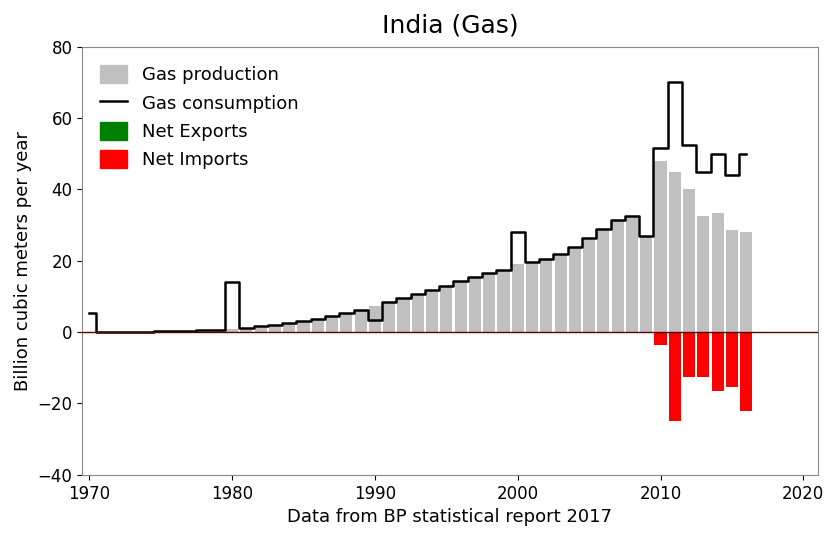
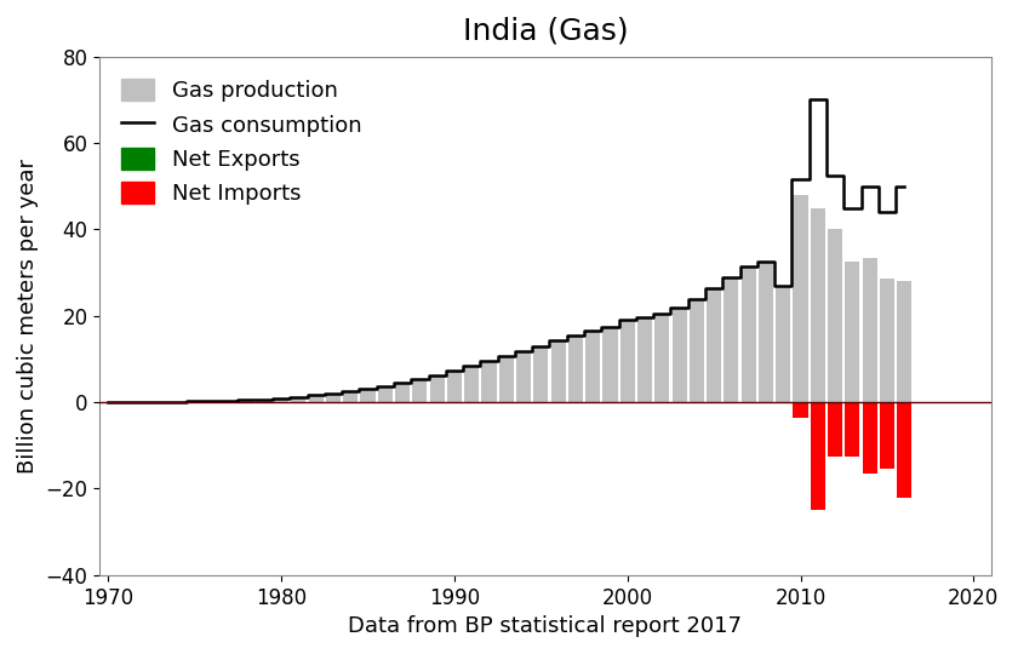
Gas consumption/1970: 5.5 -> 0.1
Gas consumption/1980: 14.0 -> 1.0
Gas consumption/1990: 3.5 -> 7.3
Gas consumption/2000: 28.0 -> 19.0
